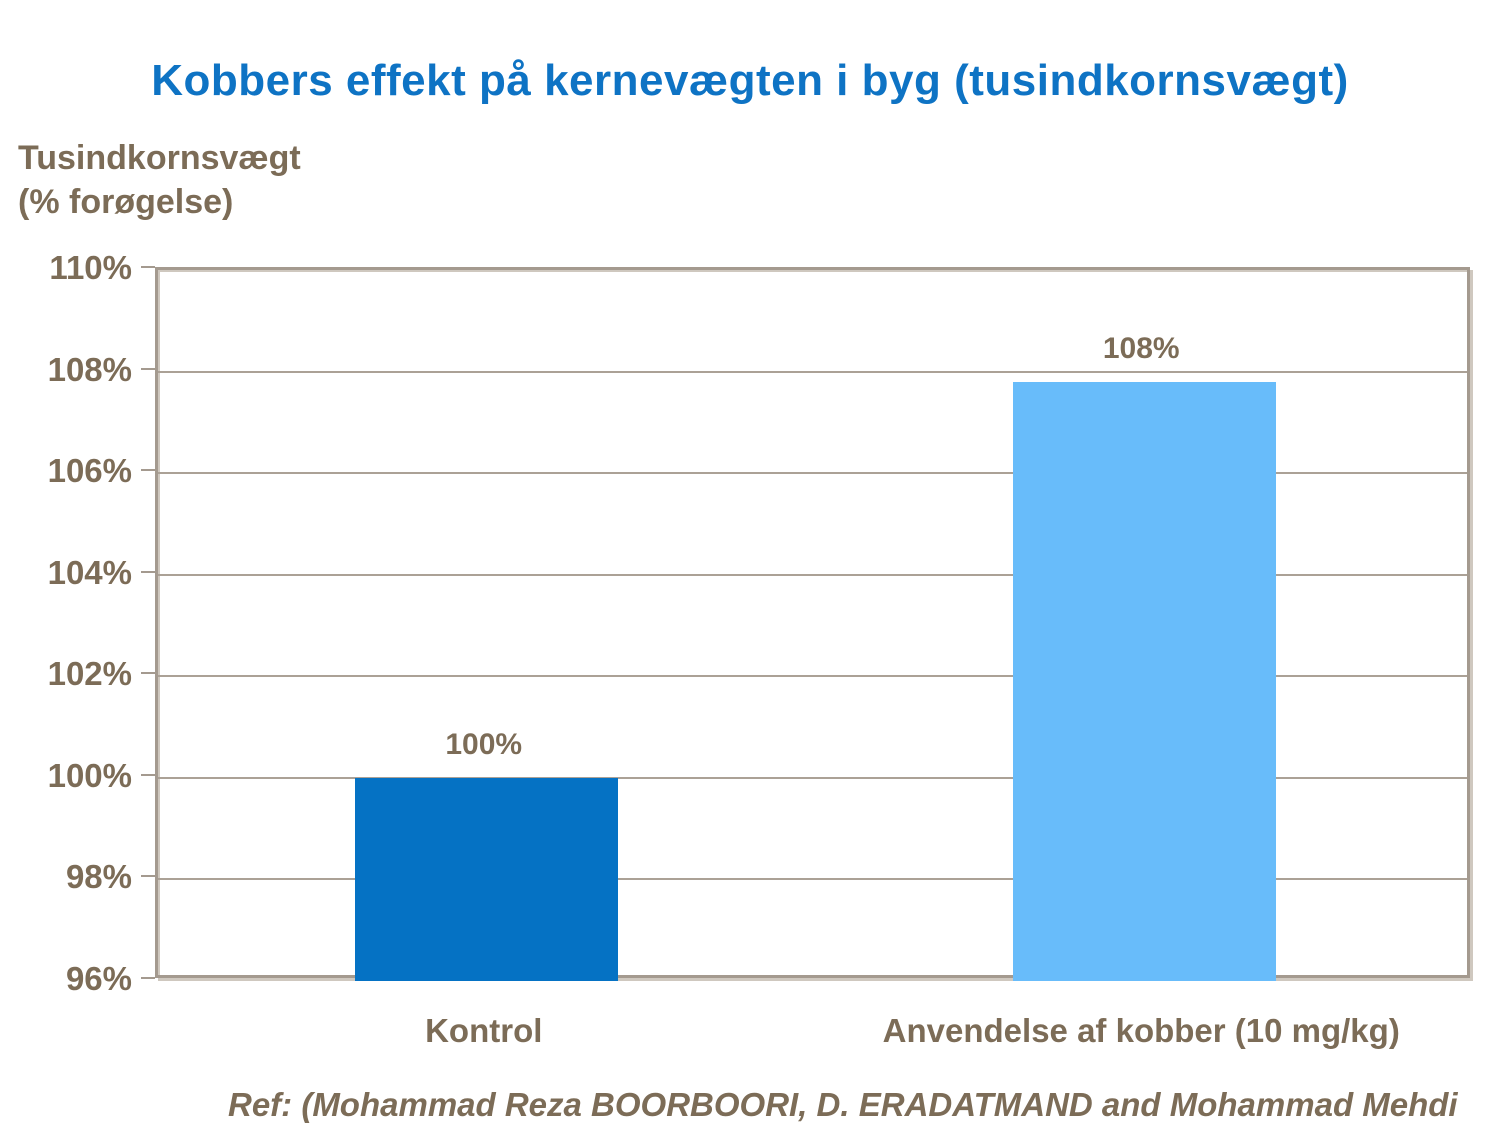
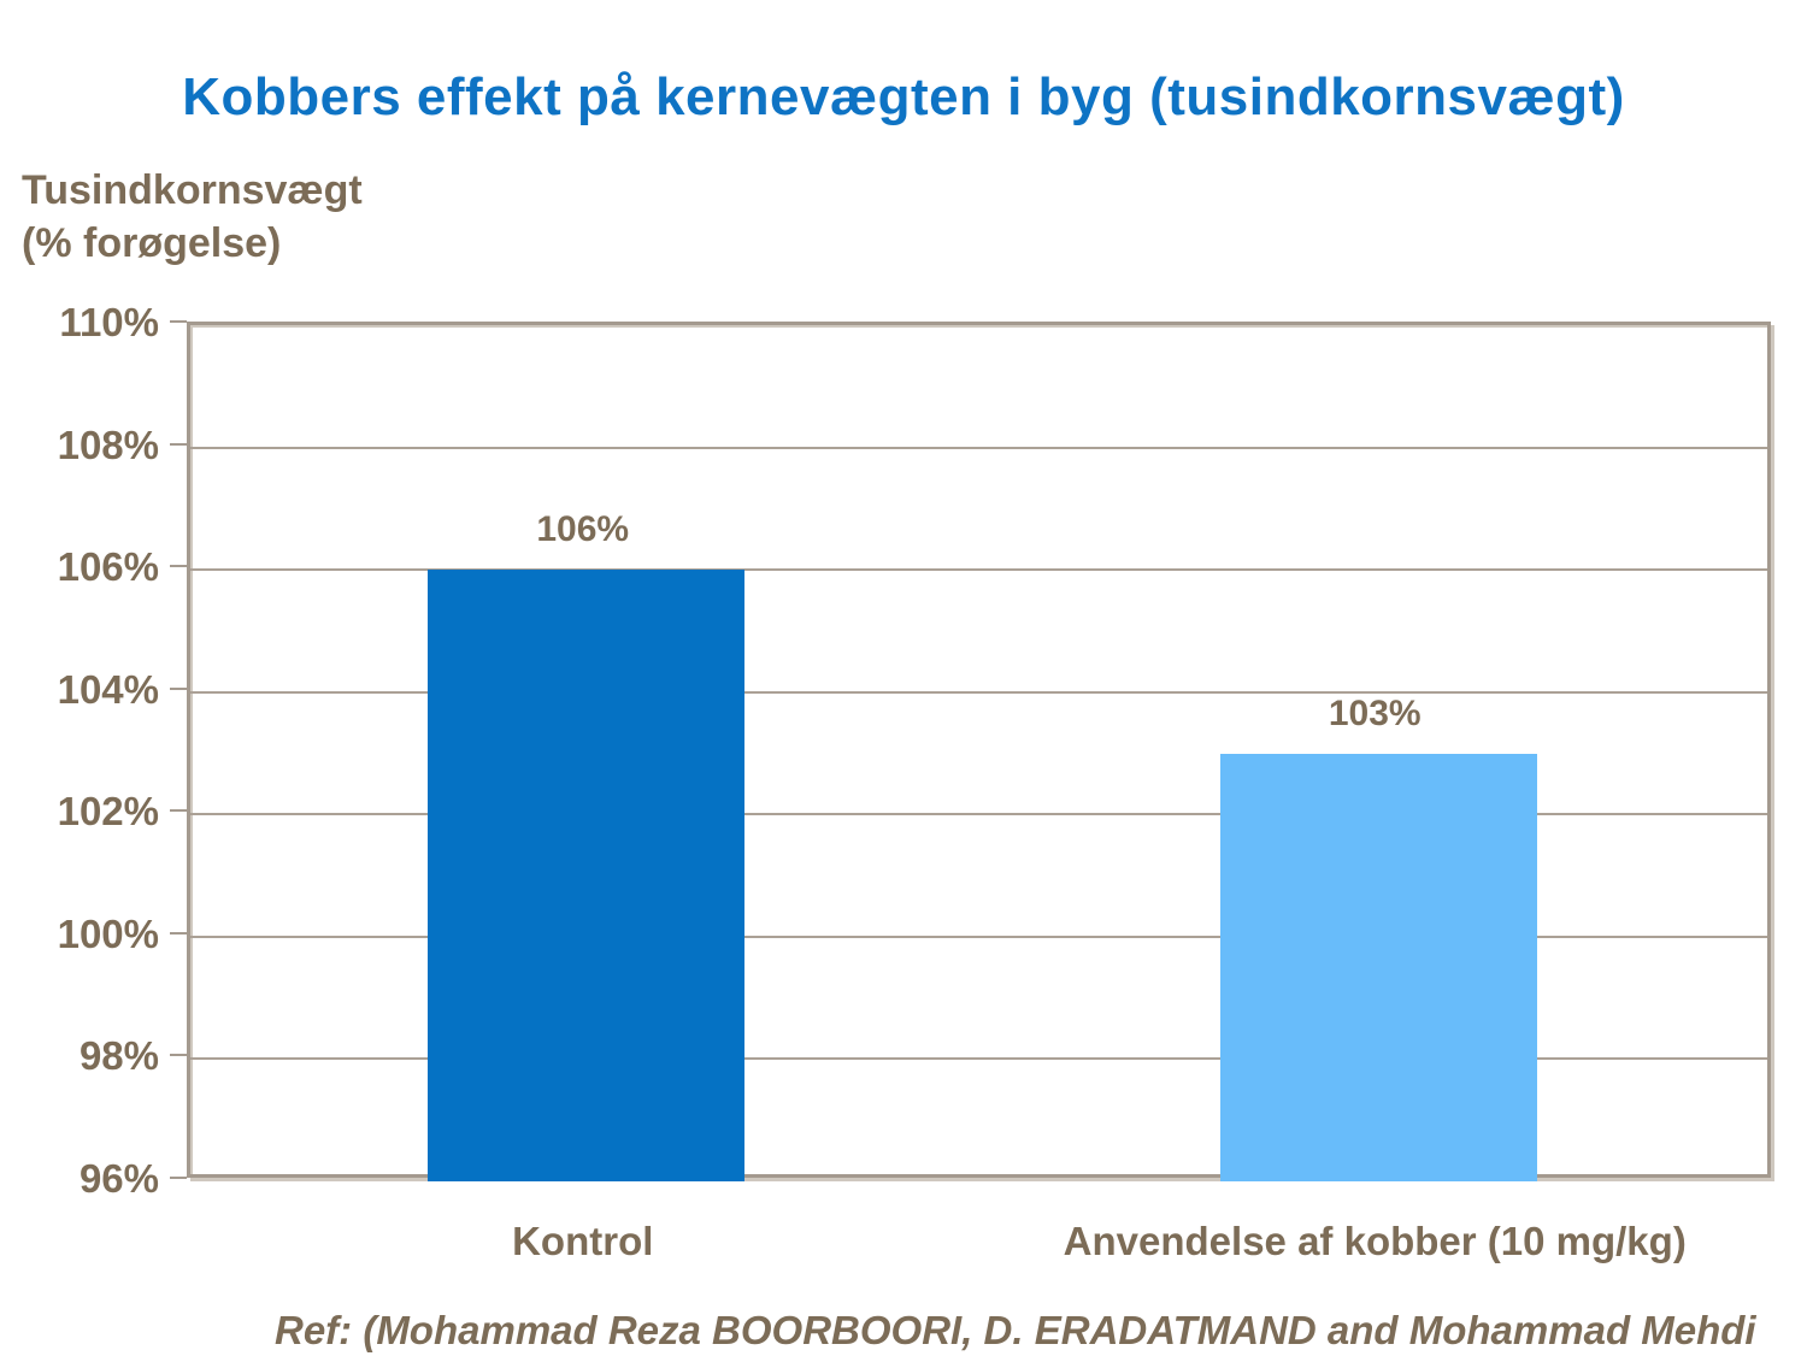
Kontrol: 100% -> 106%
Anvendelse af kobber (10 mg/kg): 108% -> 103%
